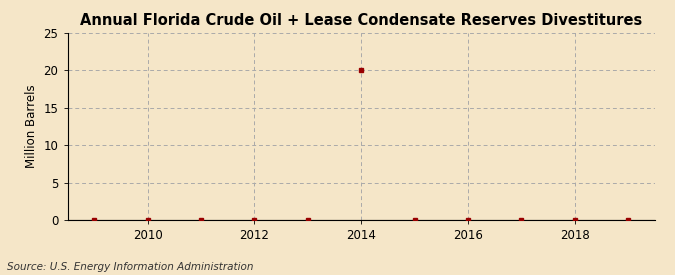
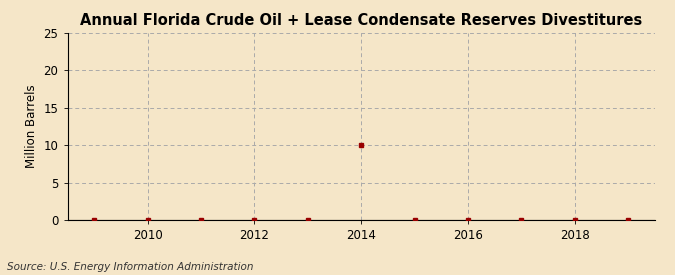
2014: 20 -> 10
